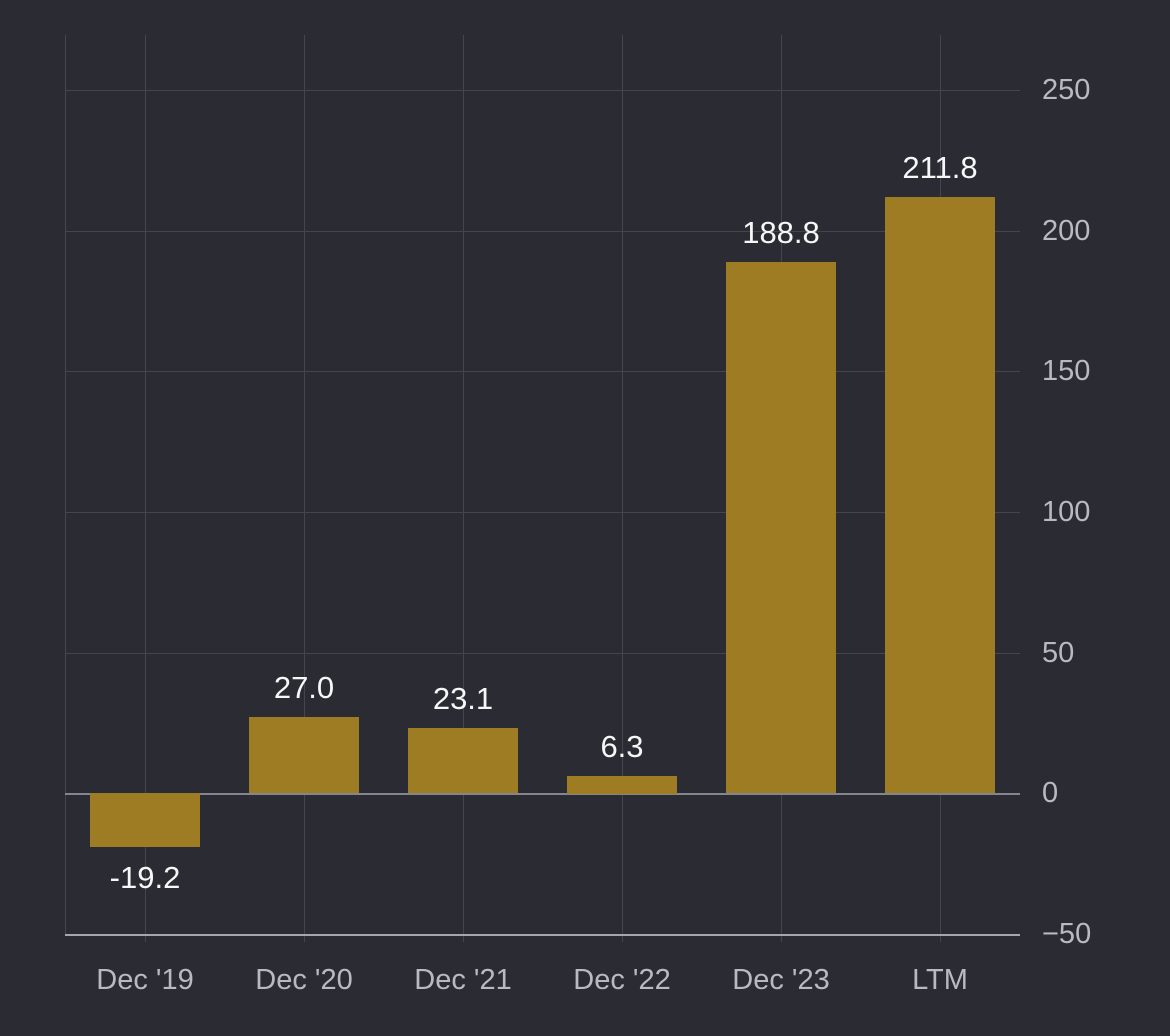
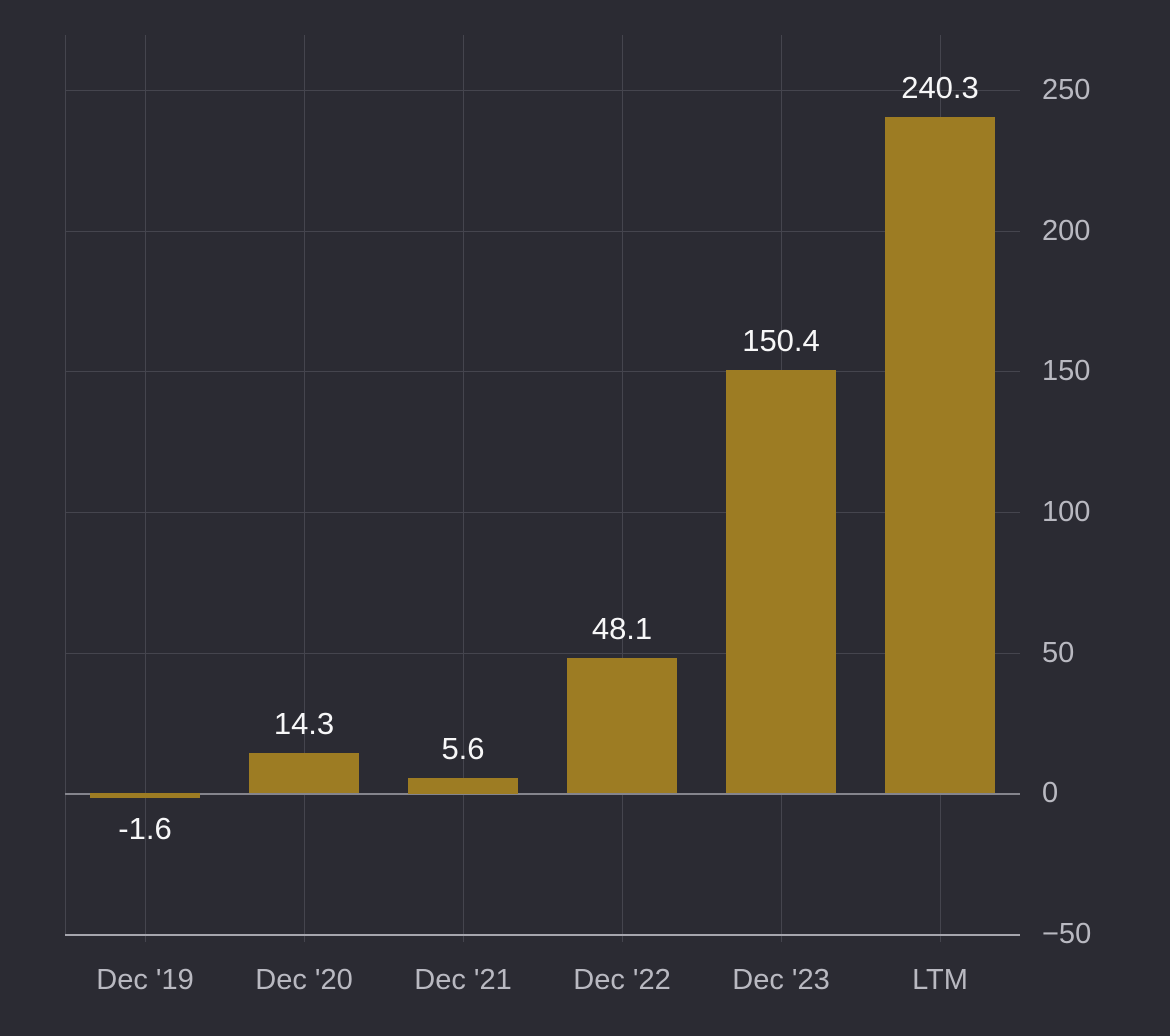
Dec '19: -19.2 -> -1.6
Dec '20: 27.0 -> 14.3
Dec '21: 23.1 -> 5.6
Dec '22: 6.3 -> 48.1
Dec '23: 188.8 -> 150.4
LTM: 211.8 -> 240.3
